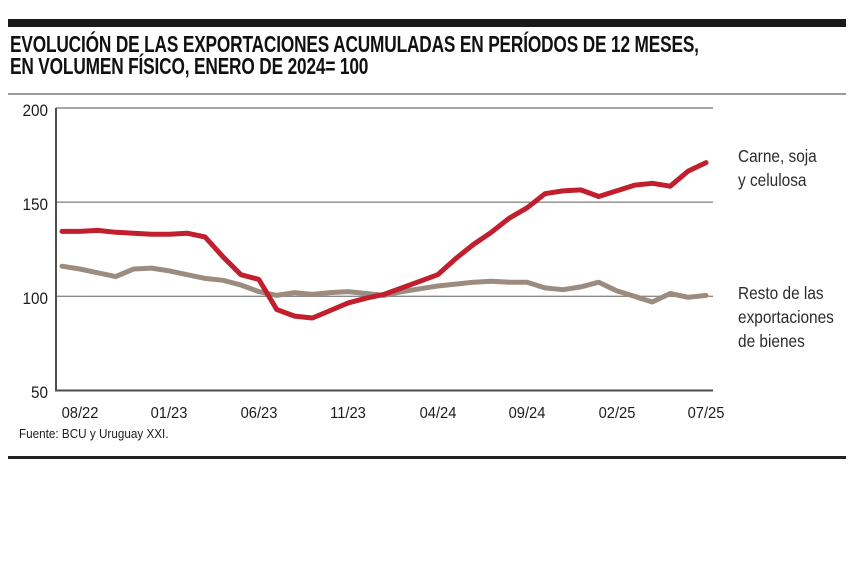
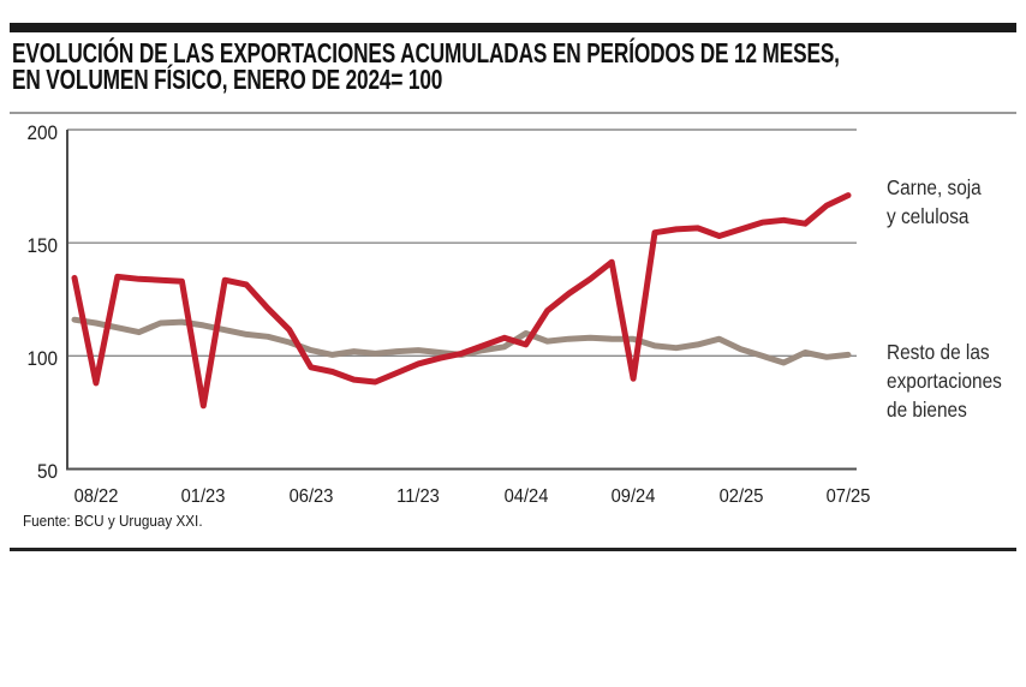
Carne, soja y celulosa/08/22: 134 -> 88
Carne, soja y celulosa/01/23: 133 -> 78
Carne, soja y celulosa/06/23: 109 -> 95
Carne, soja y celulosa/04/24: 112 -> 105
Resto de las exportaciones de bienes/04/24: 106 -> 110
Carne, soja y celulosa/09/24: 147 -> 90
